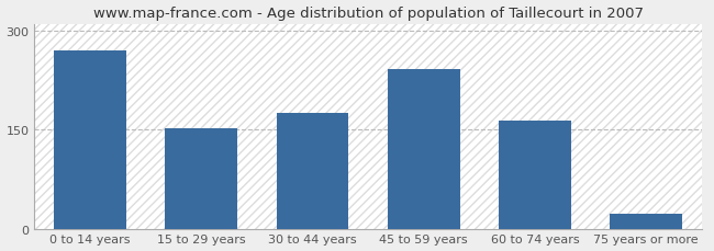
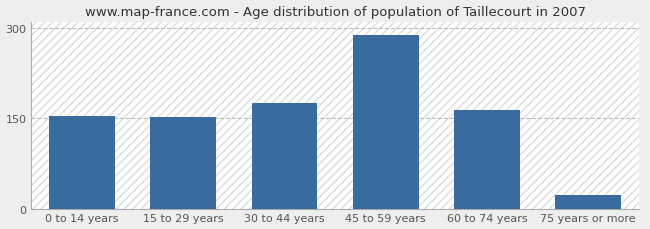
0 to 14 years: 270 -> 153
45 to 59 years: 242 -> 287
